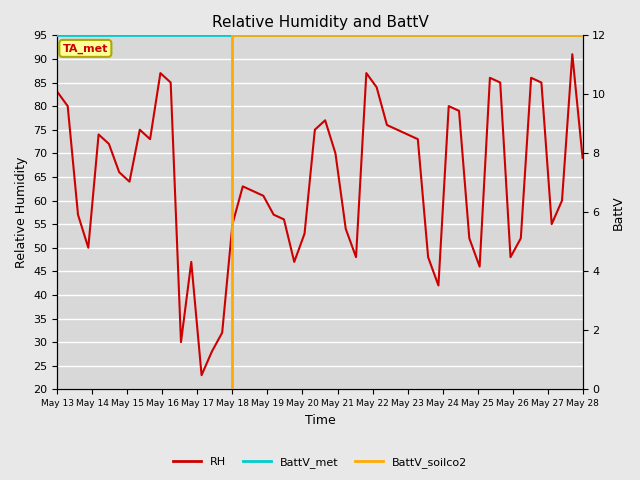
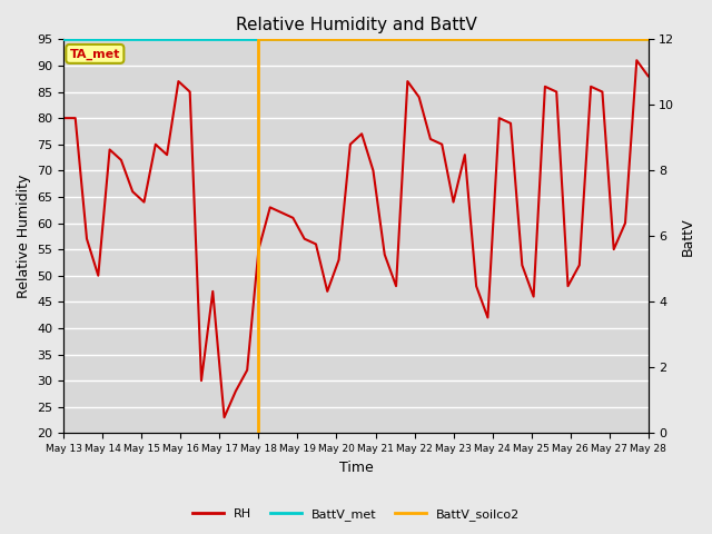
RH/May 13: 83 -> 80
RH/May 23: 74 -> 64
RH/May 28: 69 -> 88
